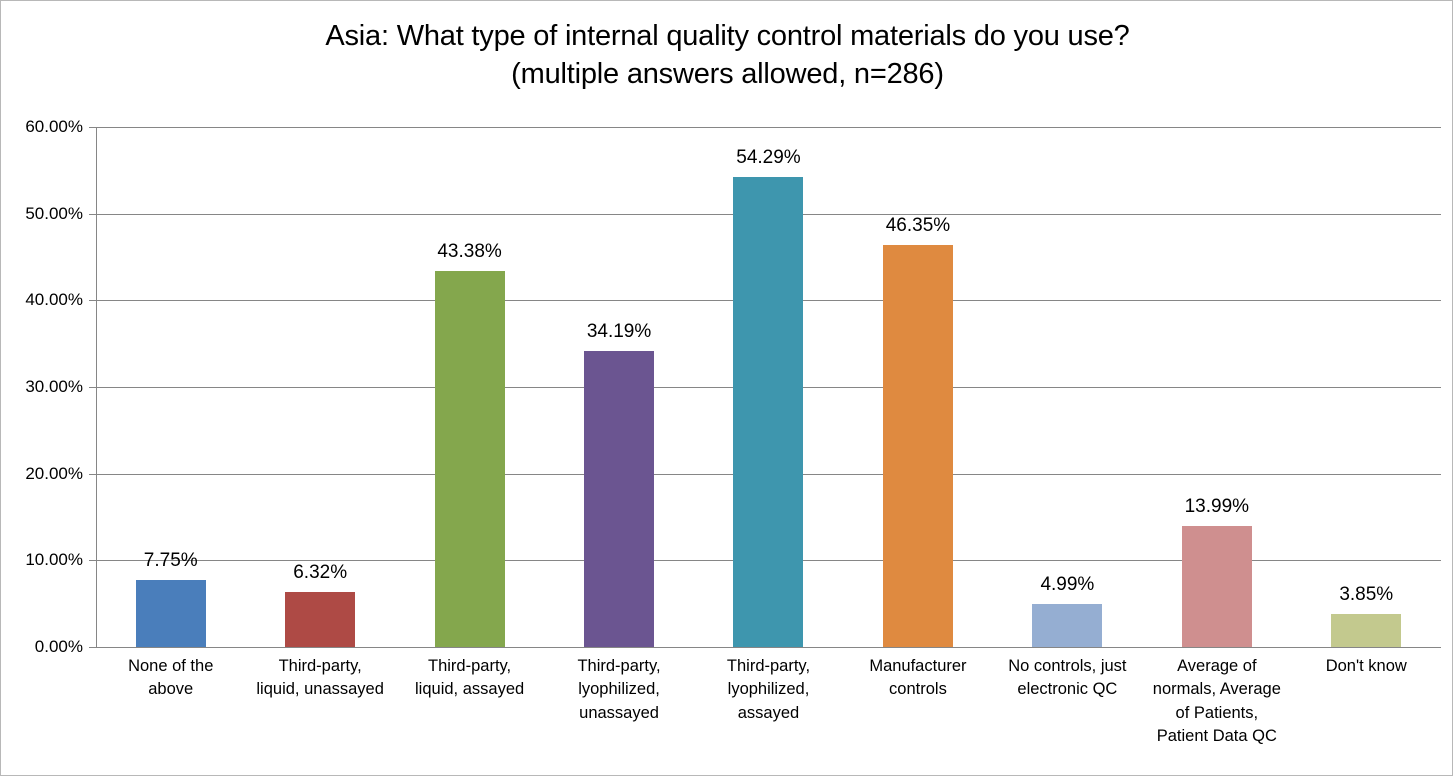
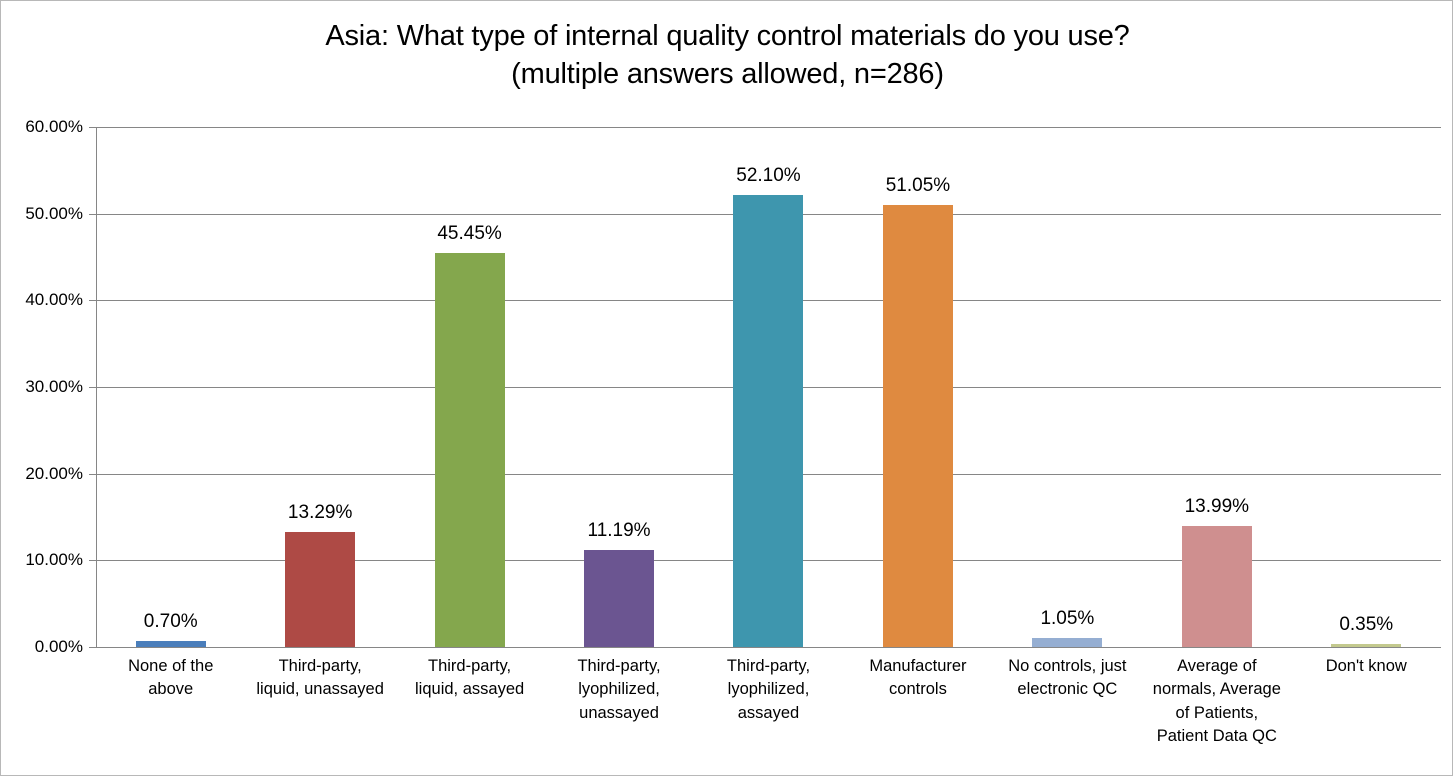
None of the above: 7.75% -> 0.70%
Third-party, liquid, unassayed: 6.32% -> 13.29%
Third-party, liquid, assayed: 43.38% -> 45.45%
Third-party, lyophilized, unassayed: 34.19% -> 11.19%
Third-party, lyophilized, assayed: 54.29% -> 52.10%
Manufacturer controls: 46.35% -> 51.05%
No controls, just electronic QC: 4.99% -> 1.05%
Don't know: 3.85% -> 0.35%
